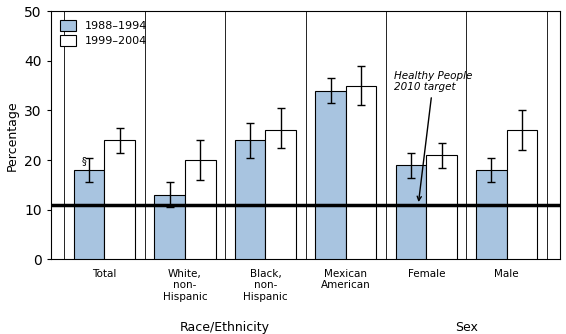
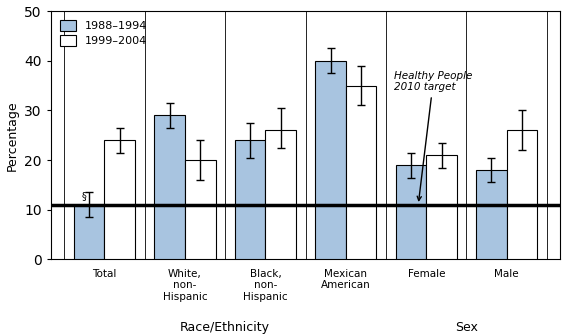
1988–1994/Total: 18 -> 11
1988–1994/White, non- Hispanic: 13 -> 29
1988–1994/Mexican American: 34 -> 40
